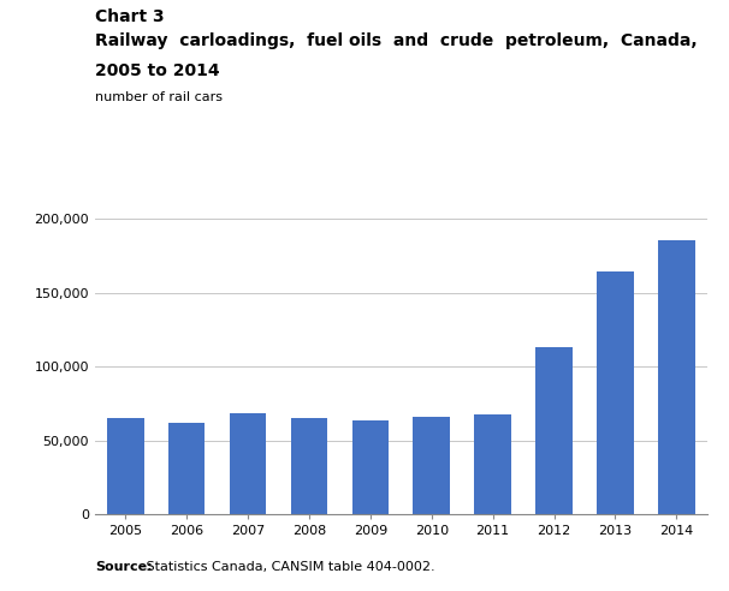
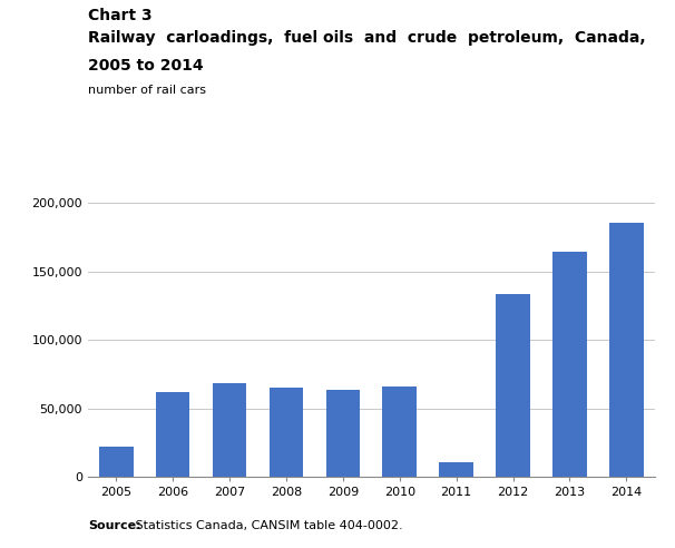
2005: 65,000 -> 22,000
2011: 68,000 -> 11,000
2012: 113,000 -> 133,000
